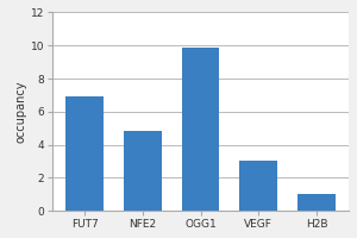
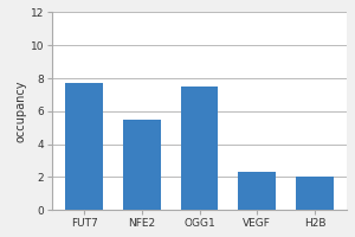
FUT7: 6.9 -> 7.7
NFE2: 4.8 -> 5.5
OGG1: 9.8 -> 7.5
VEGF: 3.0 -> 2.3
H2B: 1.0 -> 2.0
